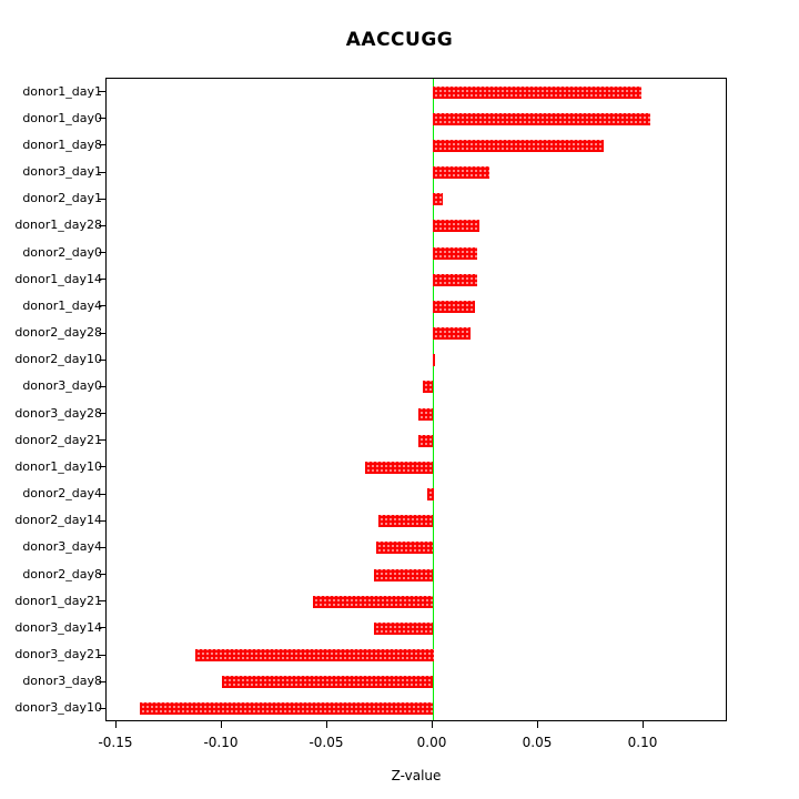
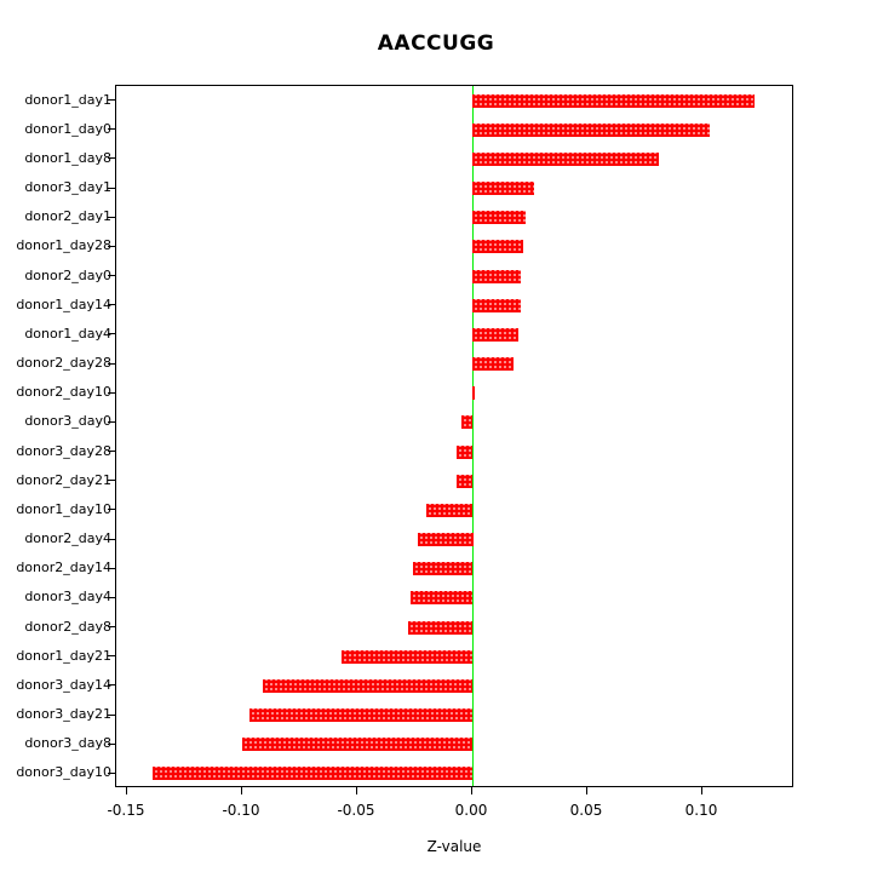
donor1_day1: 0.099 -> 0.123
donor2_day1: 0.005 -> 0.023
donor1_day10: -0.032 -> -0.020
donor2_day4: -0.003 -> -0.024
donor3_day14: -0.028 -> -0.091
donor3_day21: -0.113 -> -0.097
